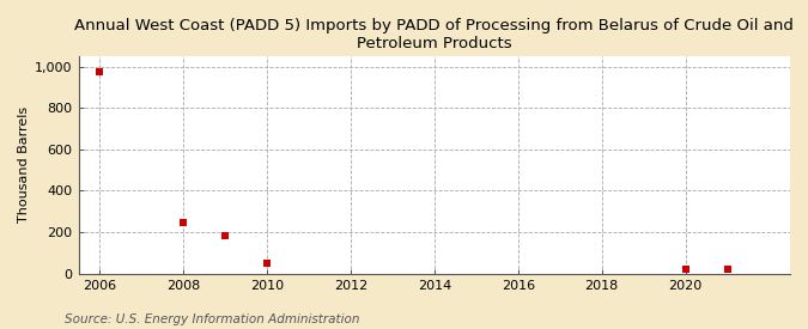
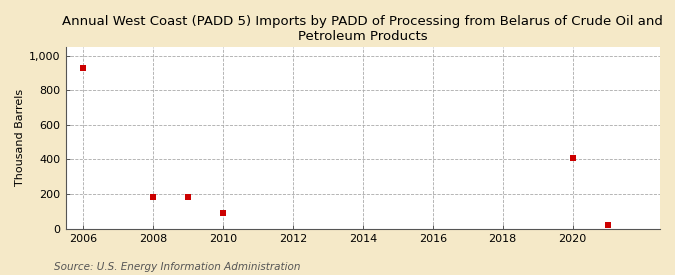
2006: 980 -> 930
2008: 250 -> 180
2010: 50 -> 90
2020: 20 -> 410
